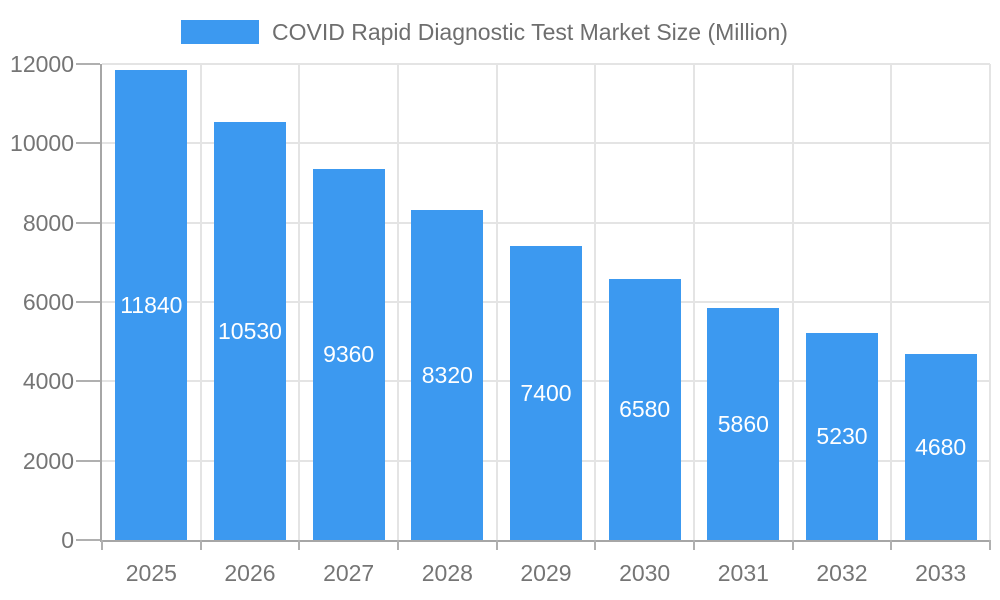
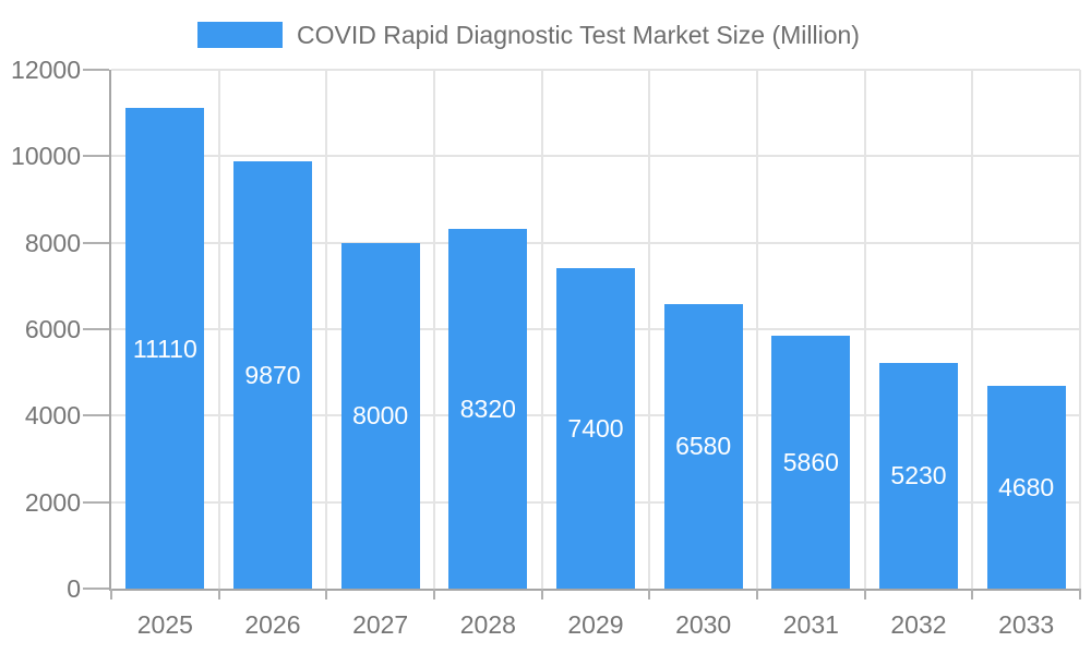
2025: 11840 -> 11110
2026: 10530 -> 9870
2027: 9360 -> 8000
